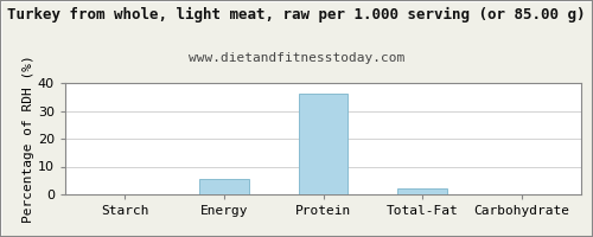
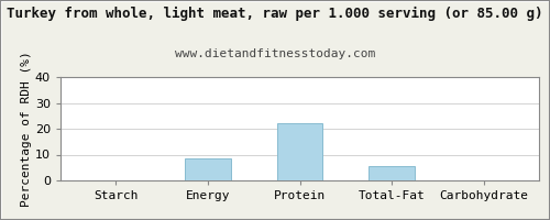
Energy: 5.5 -> 8.5
Protein: 36.0 -> 22.0
Total-Fat: 2.0 -> 5.5
